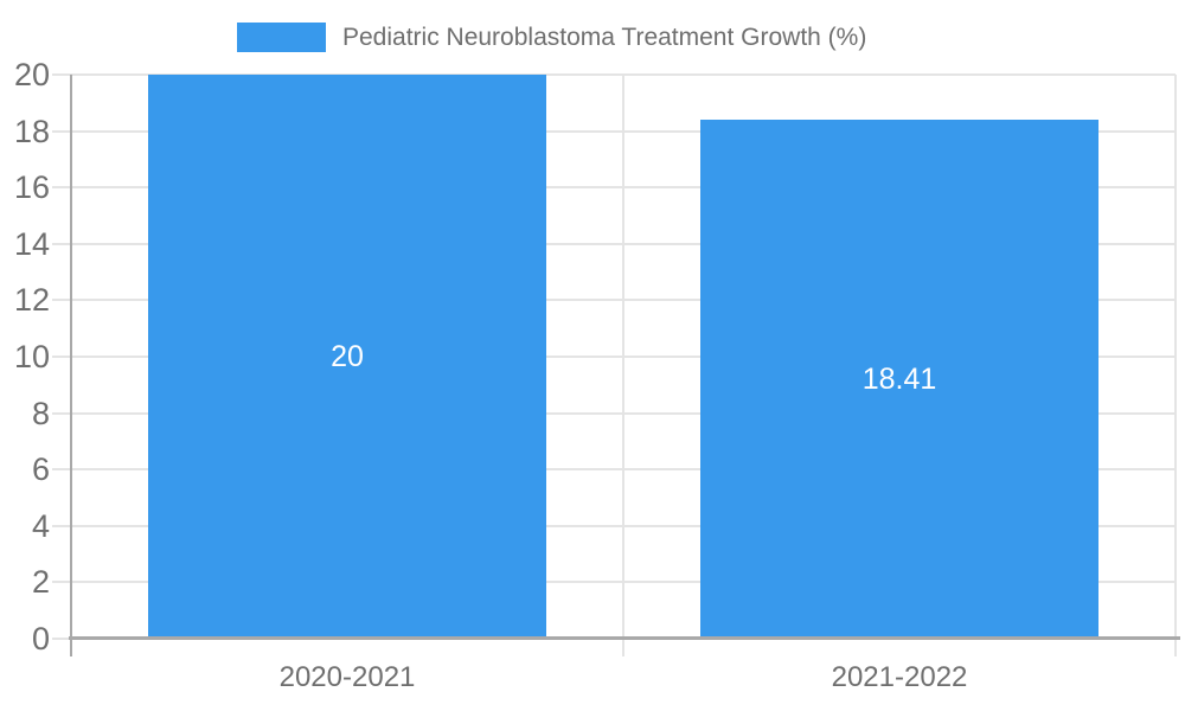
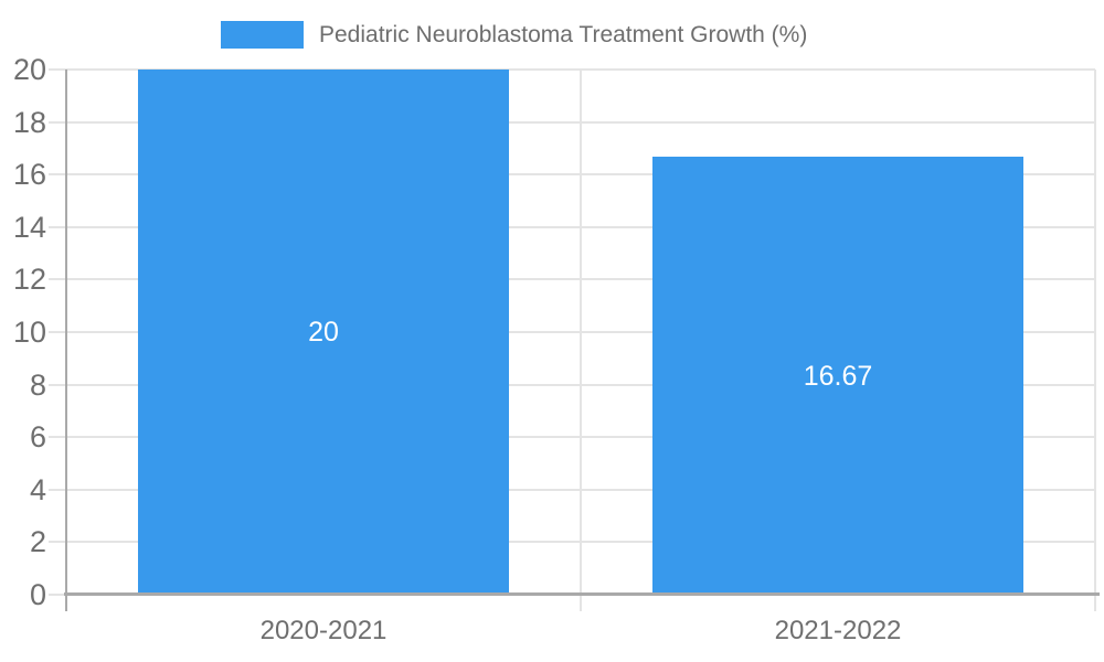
2021-2022: 18.41 -> 16.67
